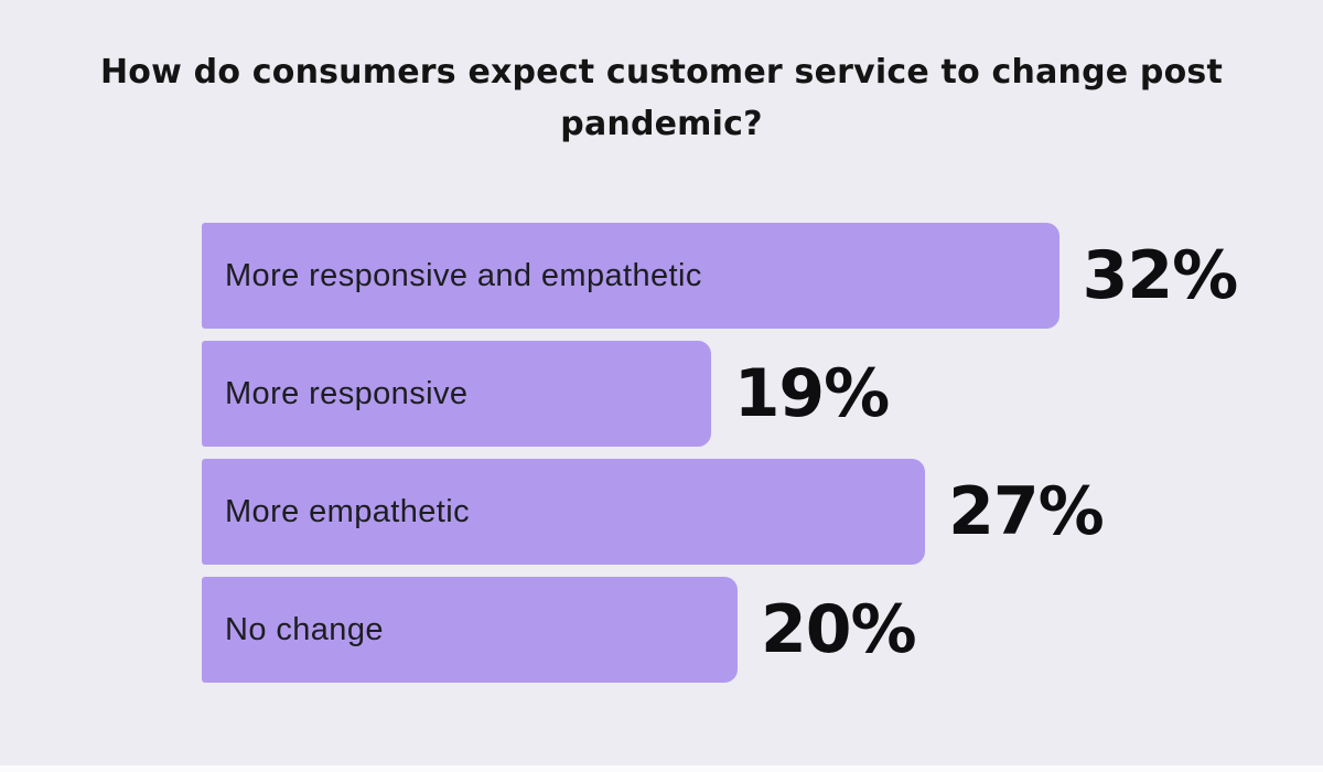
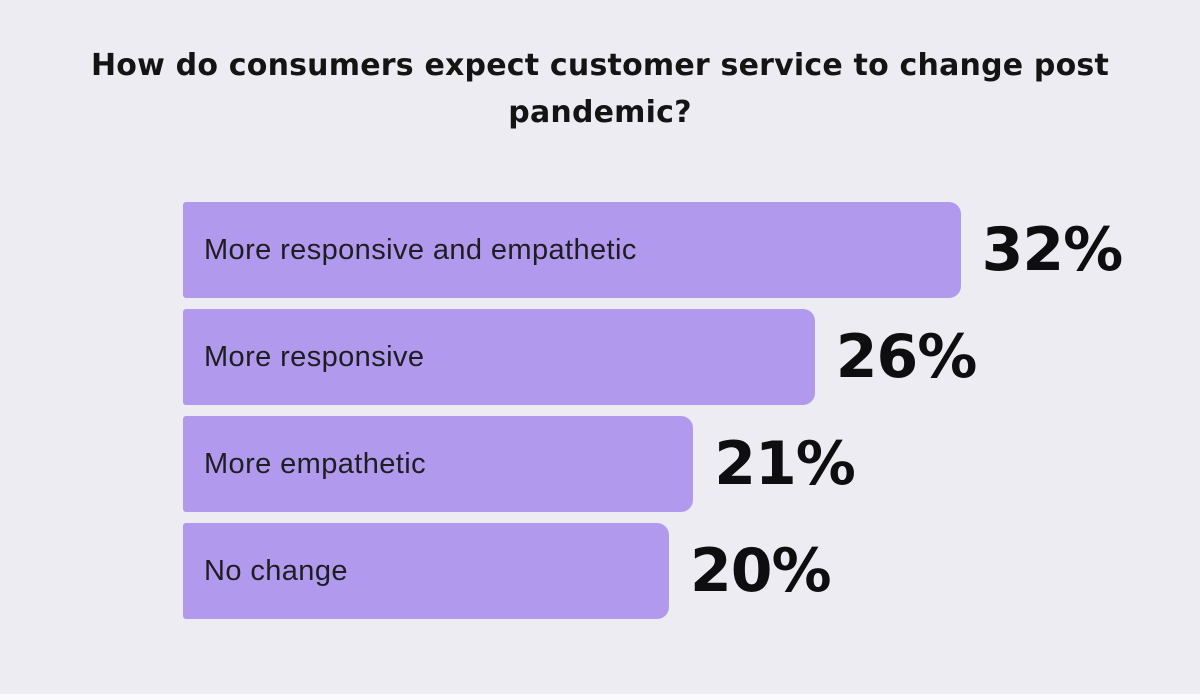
More responsive: 19% -> 26%
More empathetic: 27% -> 21%
